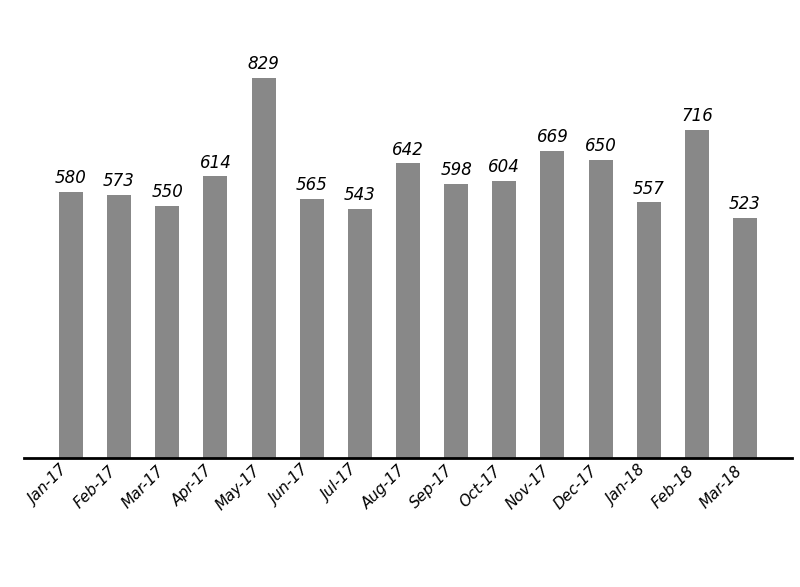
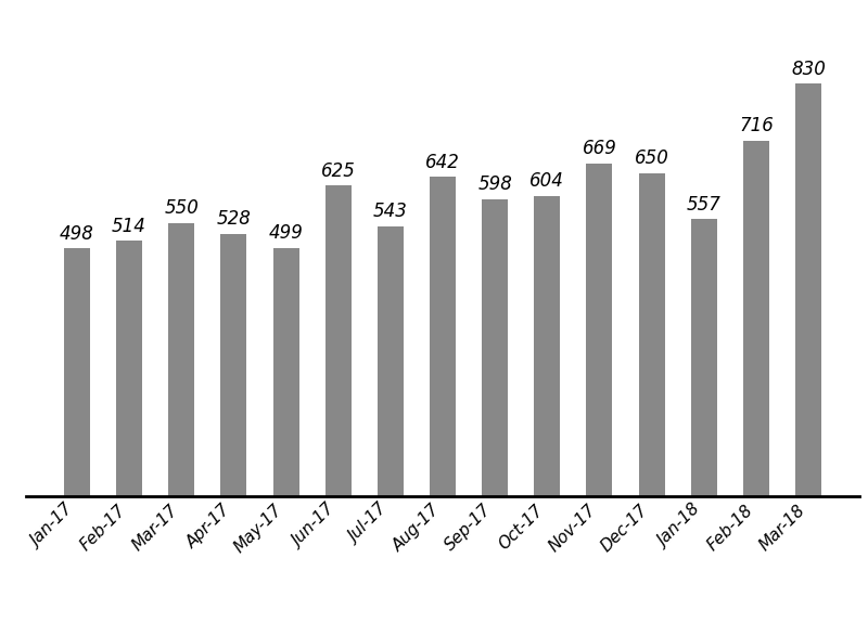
Jan-17: 580 -> 498
Feb-17: 573 -> 514
Apr-17: 614 -> 528
May-17: 829 -> 499
Jun-17: 565 -> 625
Mar-18: 523 -> 830
